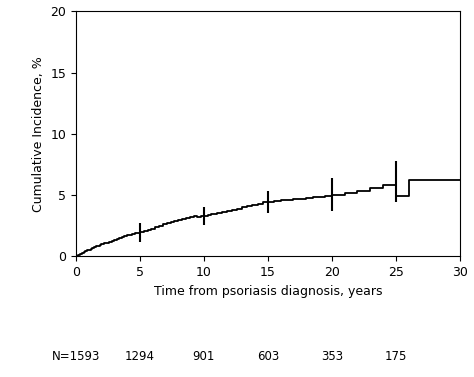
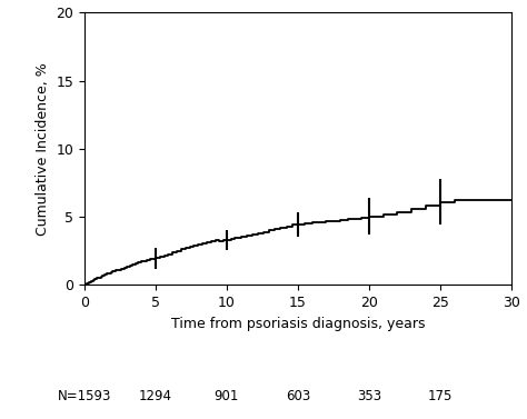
25: 4.9 -> 6.1
